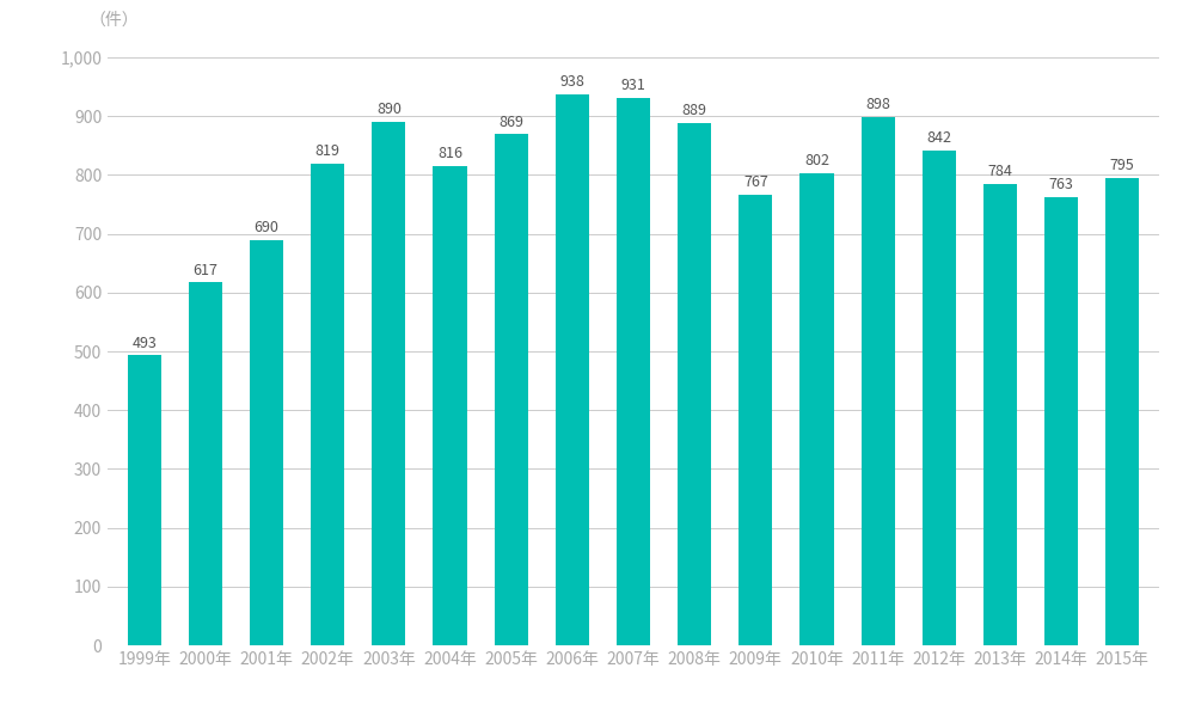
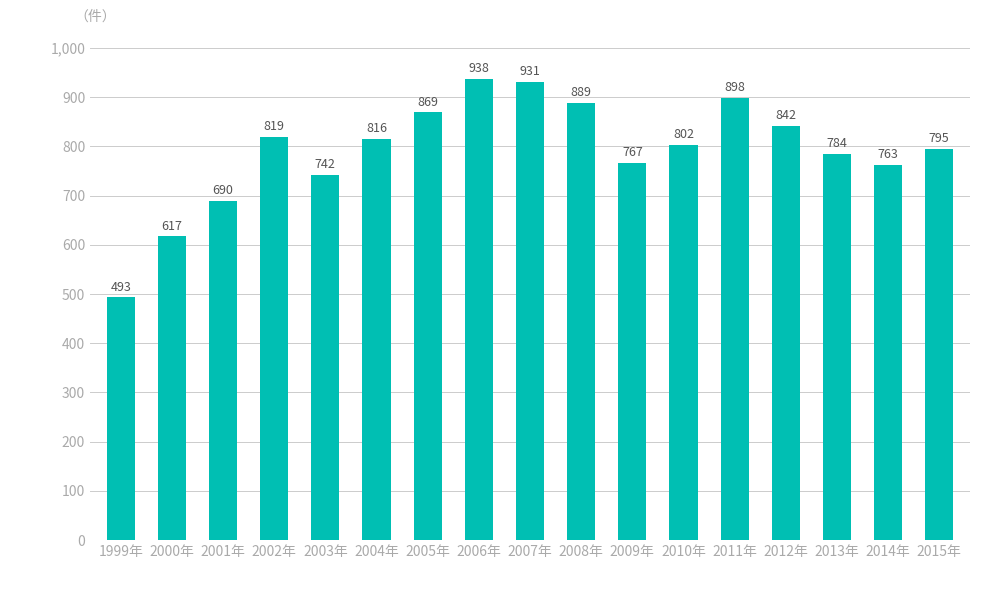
2003年: 890 -> 742
